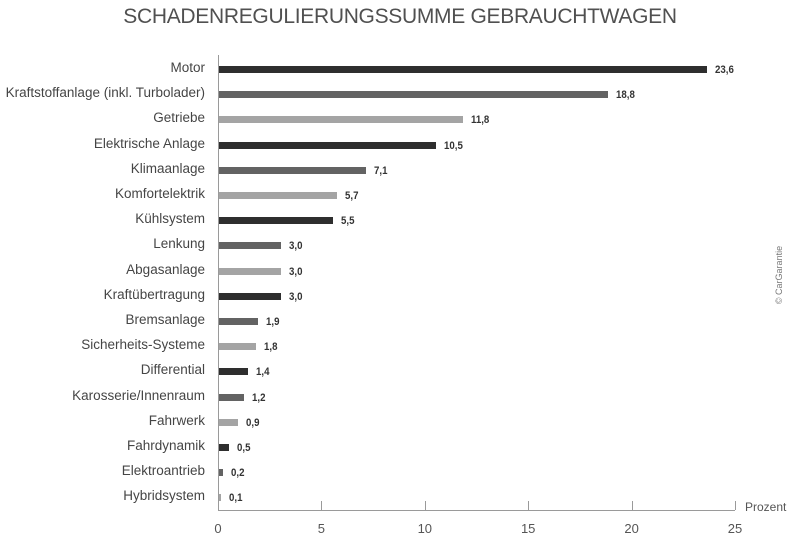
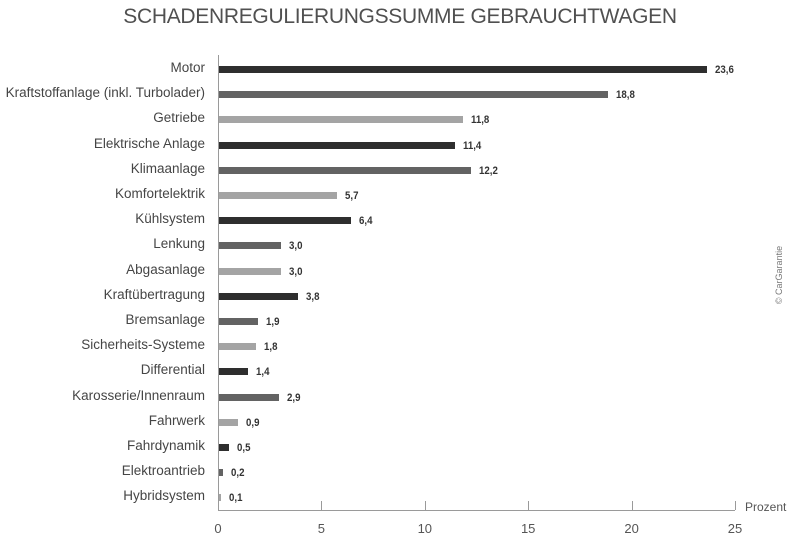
Elektrische Anlage: 10,5 -> 11,4
Klimaanlage: 7,1 -> 12,2
Kühlsystem: 5,5 -> 6,4
Kraftübertragung: 3,0 -> 3,8
Karosserie/Innenraum: 1,2 -> 2,9
